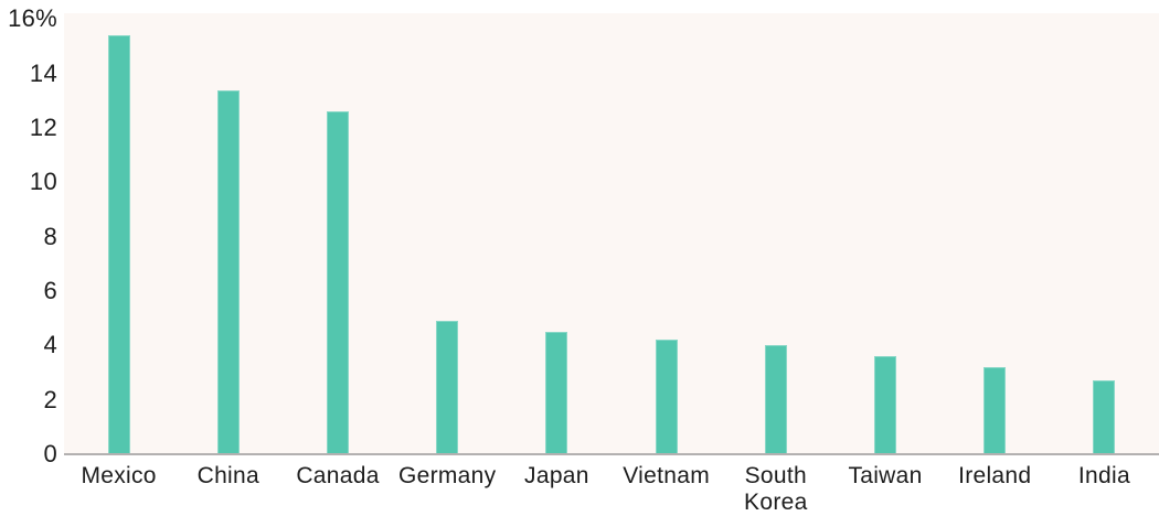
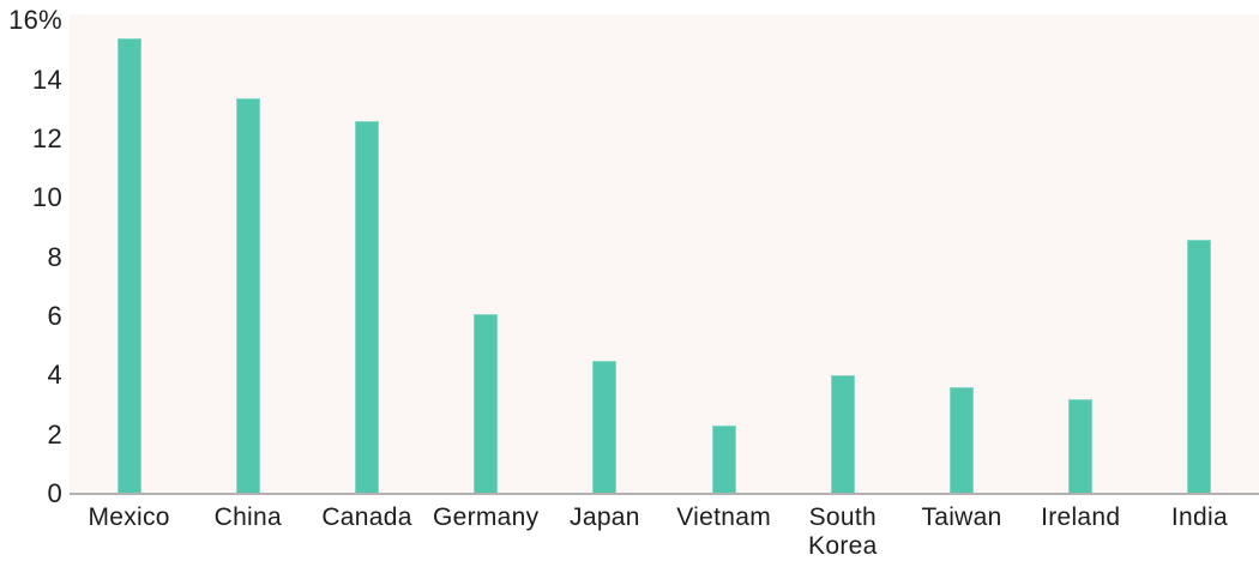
Germany: 4.9% -> 6.1%
Vietnam: 4.2% -> 2.3%
India: 2.7% -> 8.6%
